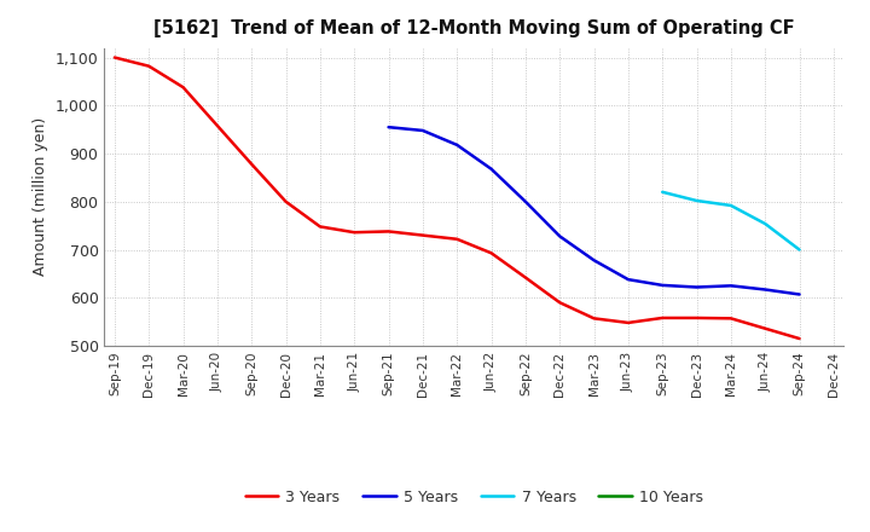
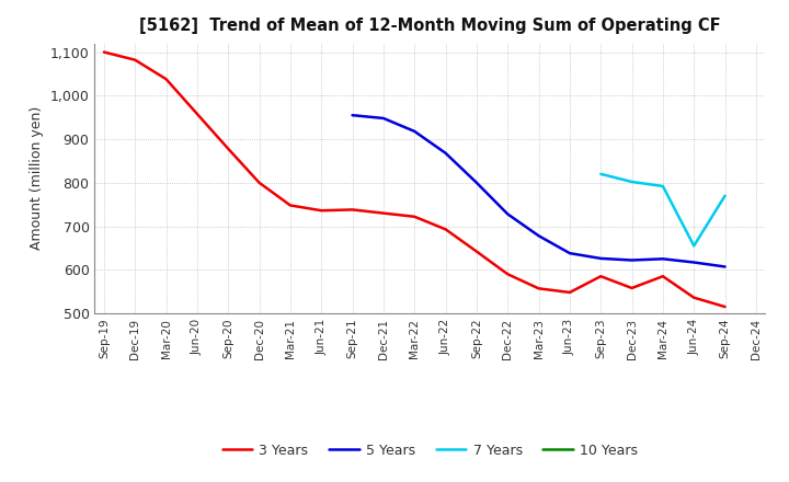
3 Years/Sep-23: 558 -> 585
3 Years/Mar-24: 557 -> 585
7 Years/Jun-24: 754 -> 655
7 Years/Sep-24: 700 -> 770
